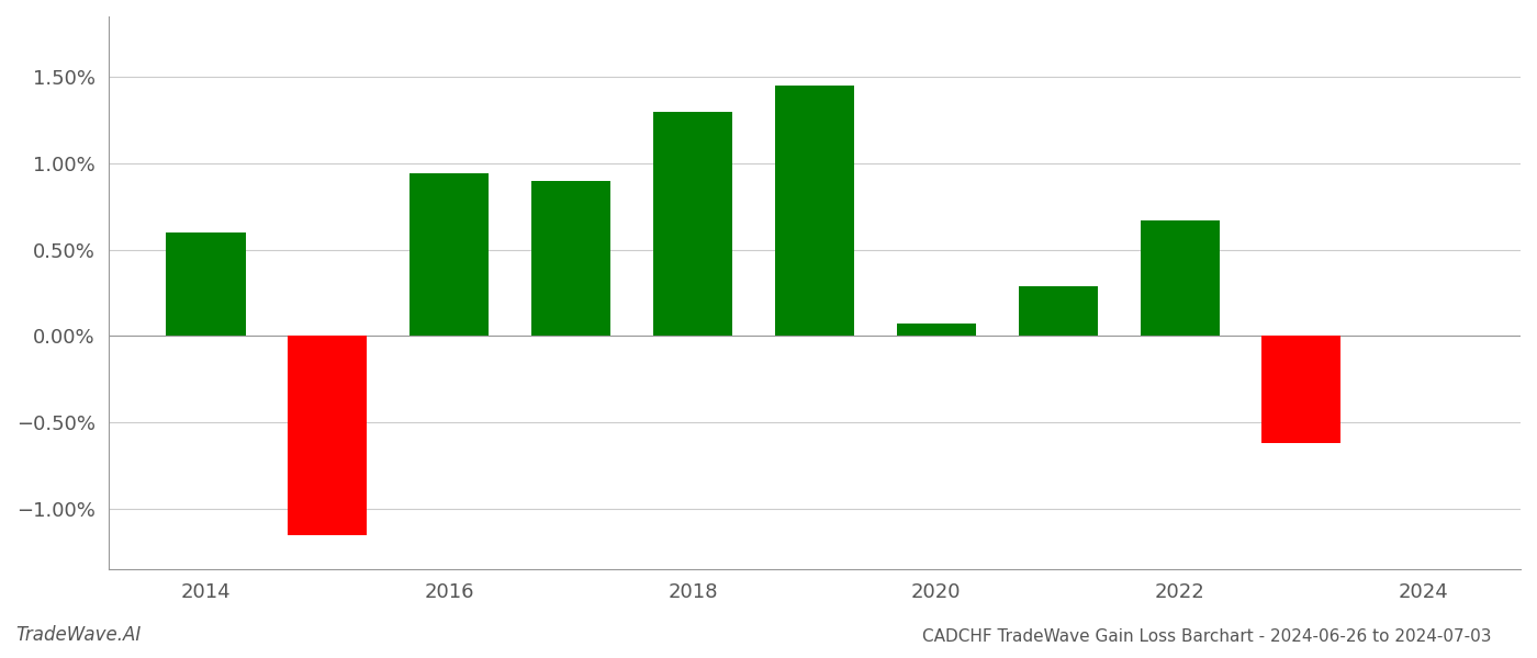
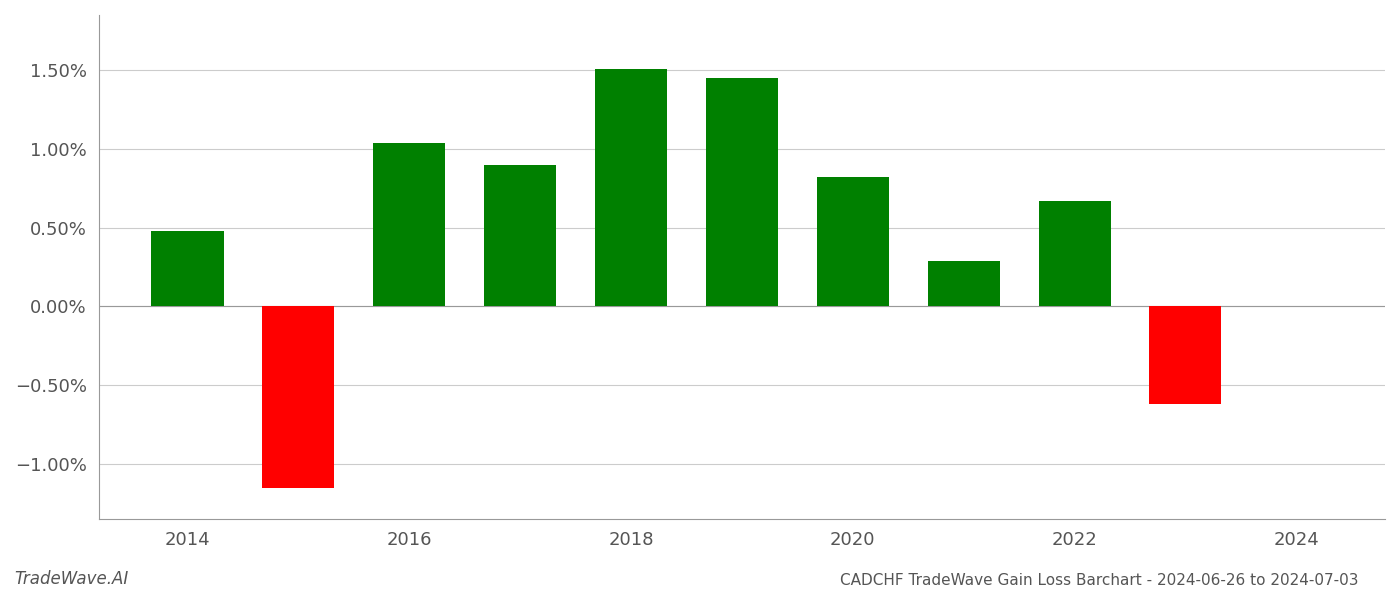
2014: 0.60% -> 0.48%
2016: 0.94% -> 1.04%
2018: 1.30% -> 1.51%
2020: 0.07% -> 0.82%
